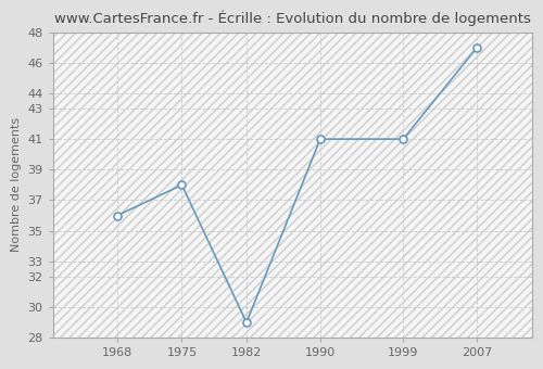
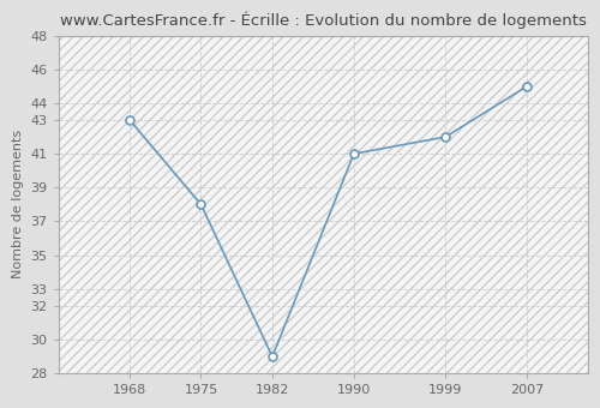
1968: 36 -> 43
1999: 41 -> 42
2007: 47 -> 45
